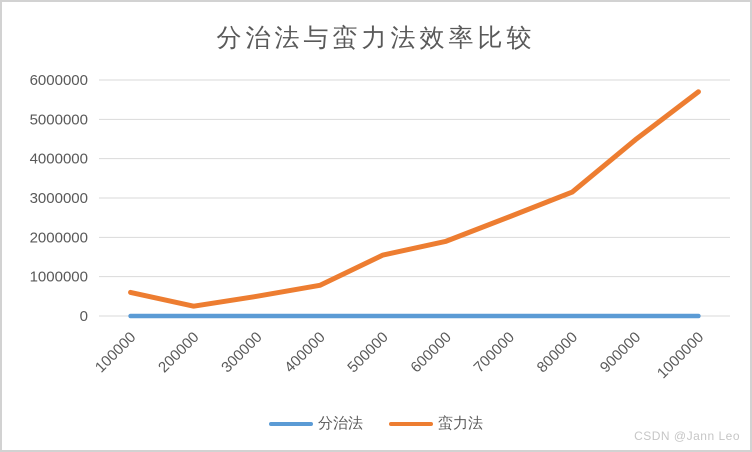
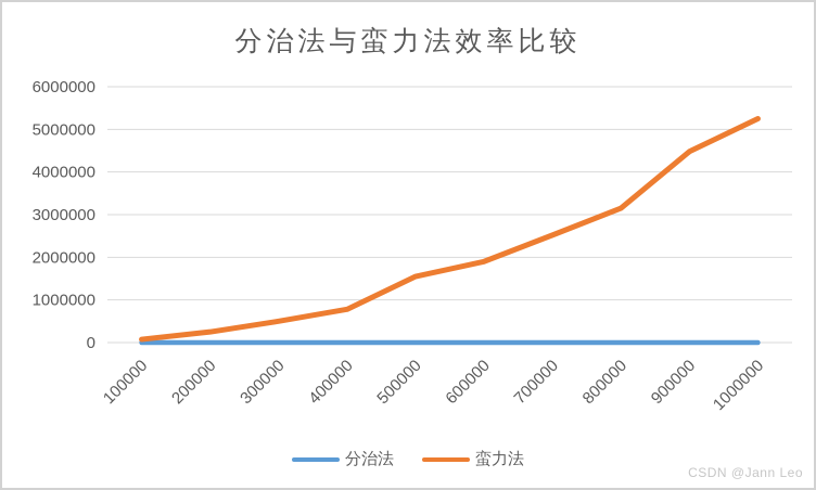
蛮力法/100000: 600000 -> 100000
蛮力法/1000000: 5700000 -> 5200000
